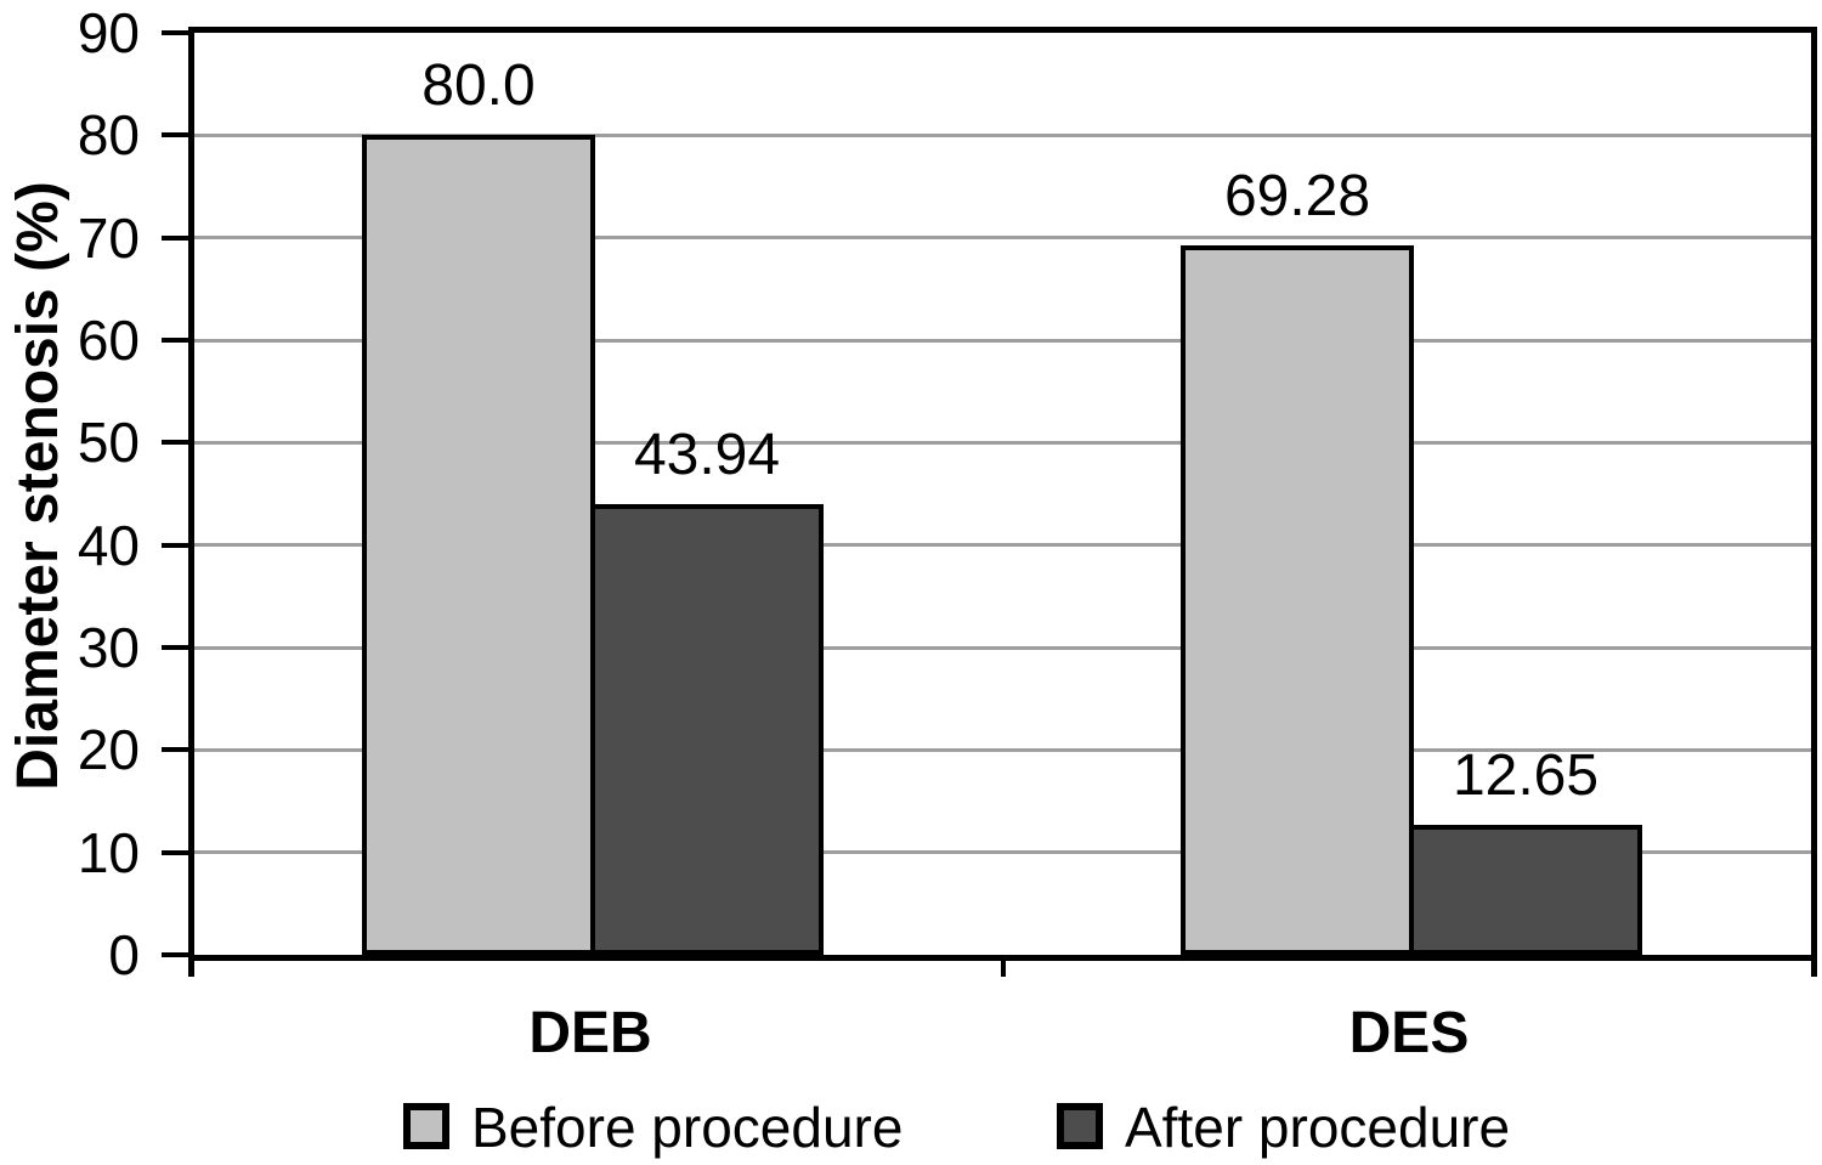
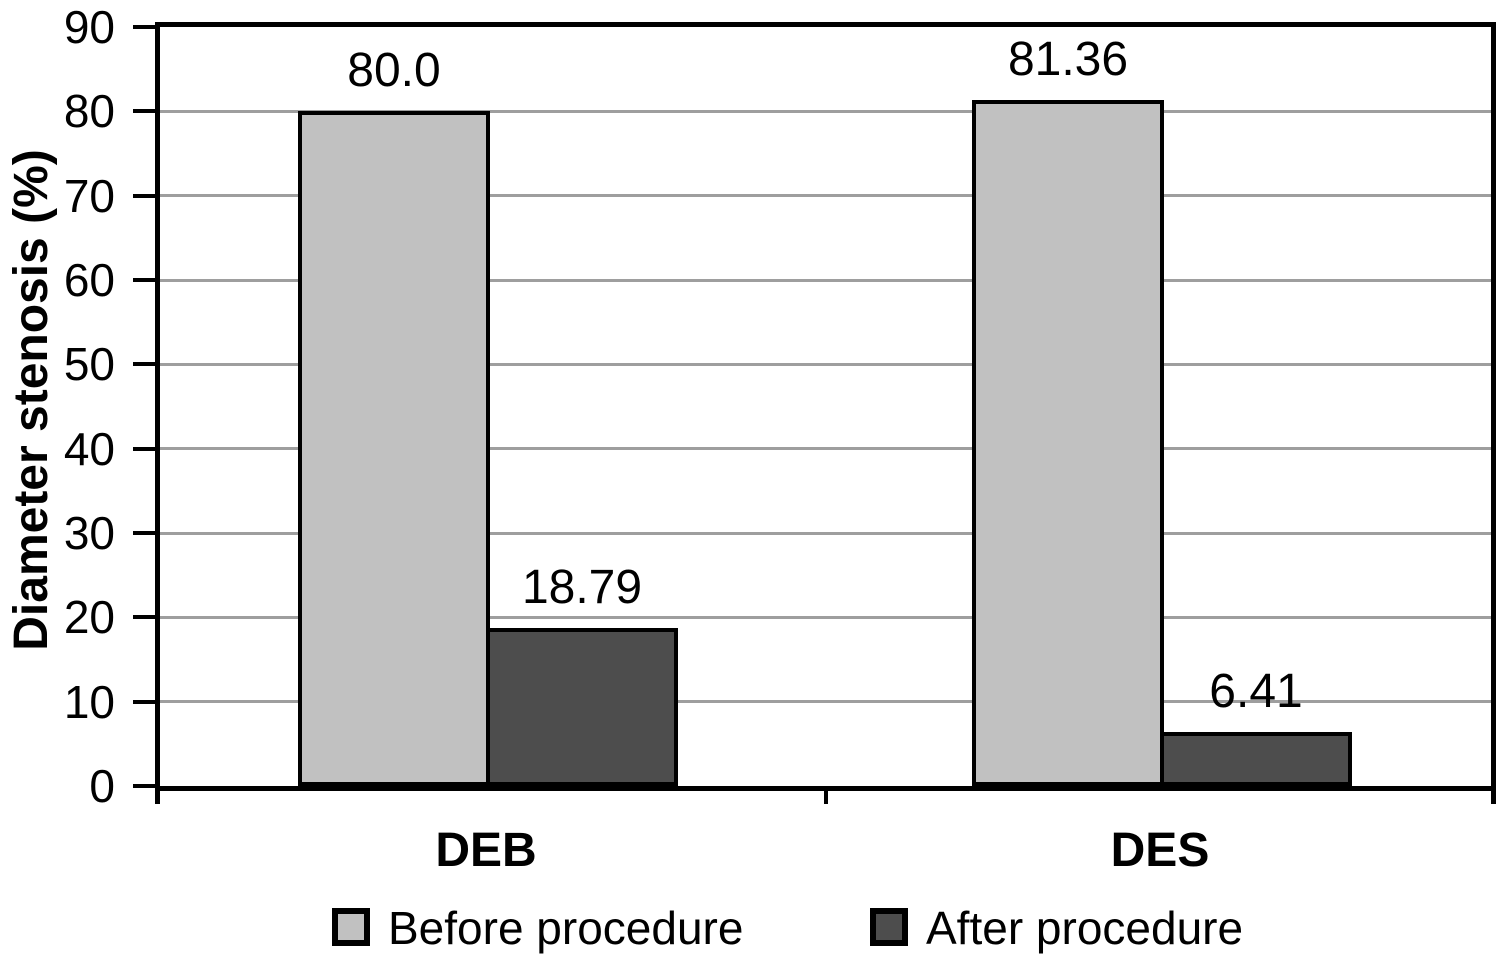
After procedure/DEB: 43.94 -> 18.79
Before procedure/DES: 69.28 -> 81.36
After procedure/DES: 12.65 -> 6.41
